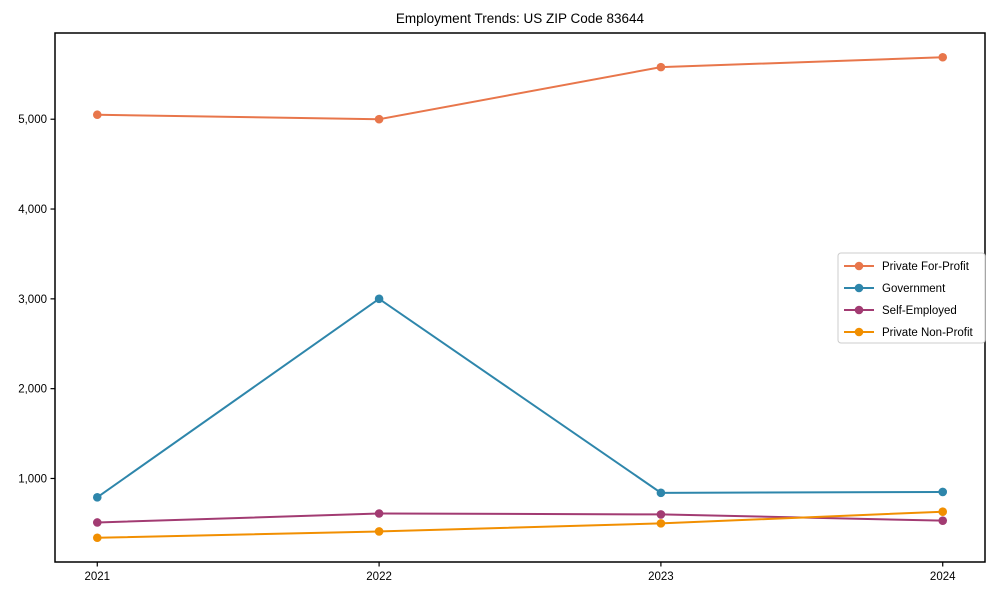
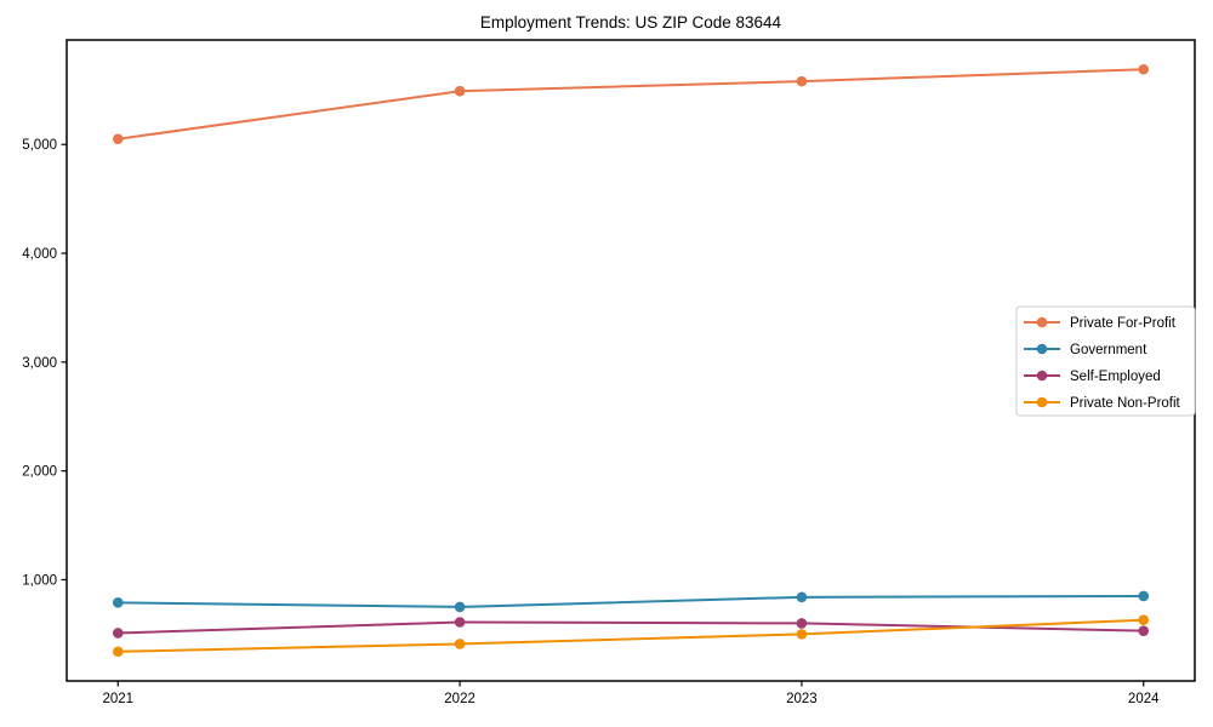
Private For-Profit/2022: 5000 -> 5500
Government/2022: 3000 -> 800
